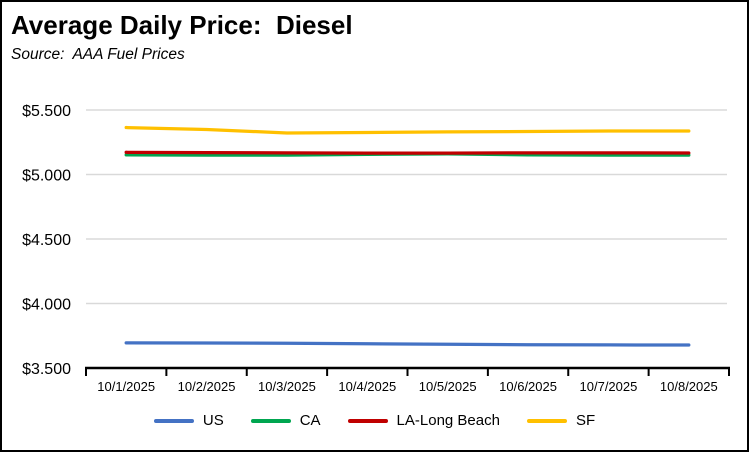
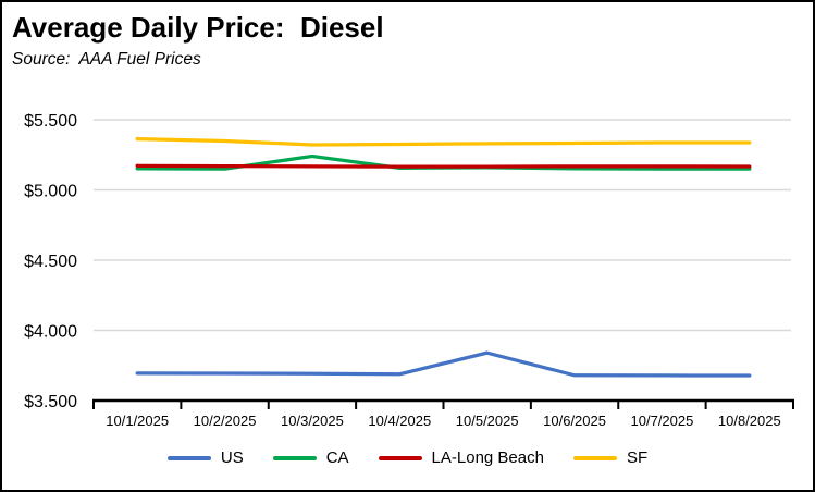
CA/10/3/2025: $5.15 -> $5.24
US/10/5/2025: $3.68 -> $3.84
